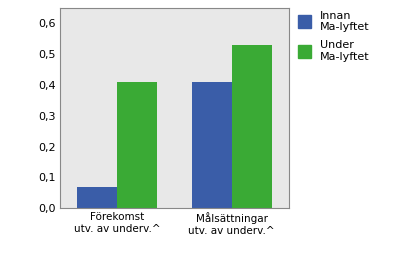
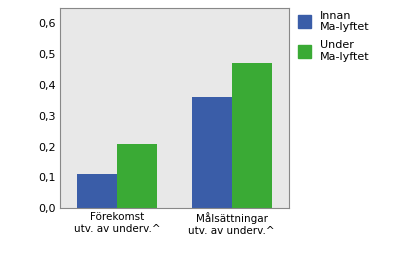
Innan Ma-lyftet/Förekomst utv. av underv.^: 0,07 -> 0,11
Under Ma-lyftet/Förekomst utv. av underv.^: 0,41 -> 0,21
Innan Ma-lyftet/Målsättningar utv. av underv.^: 0,41 -> 0,36
Under Ma-lyftet/Målsättningar utv. av underv.^: 0,53 -> 0,47
